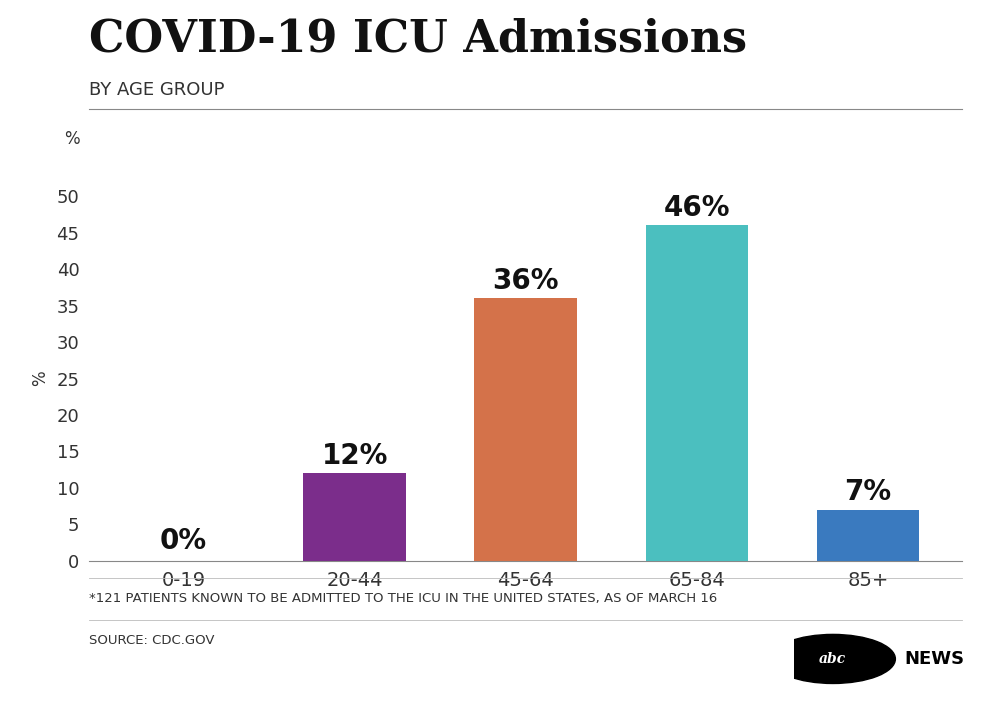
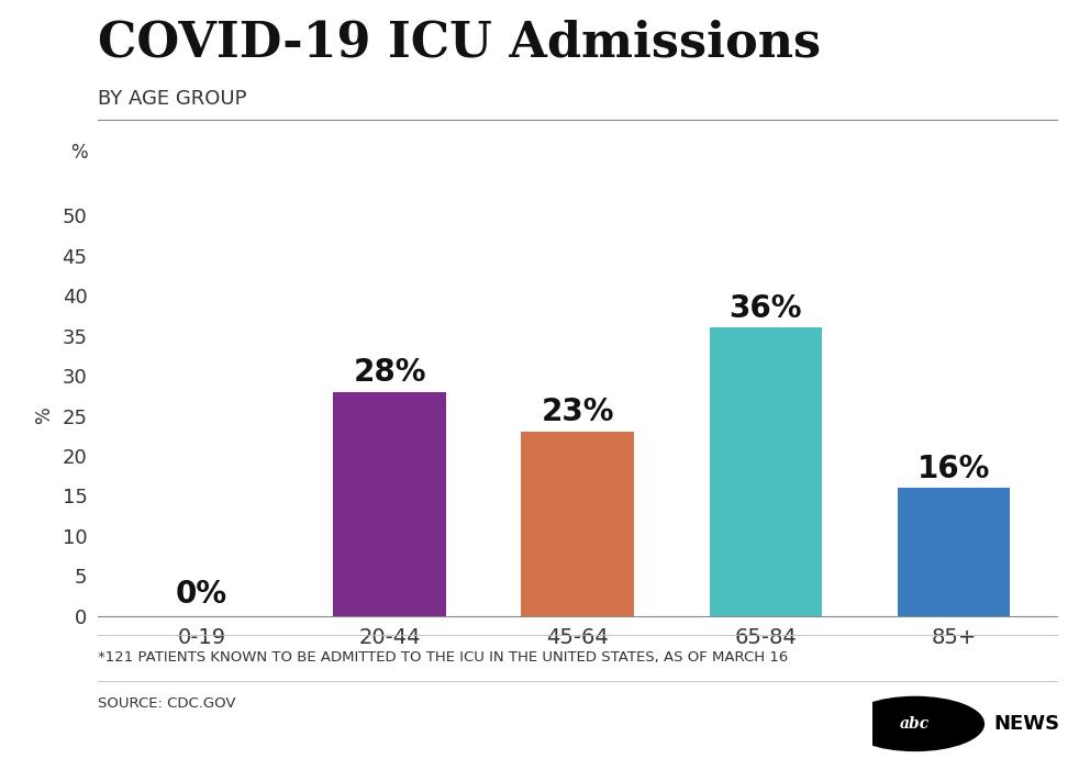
20-44: 12% -> 28%
45-64: 36% -> 23%
65-84: 46% -> 36%
85+: 7% -> 16%
